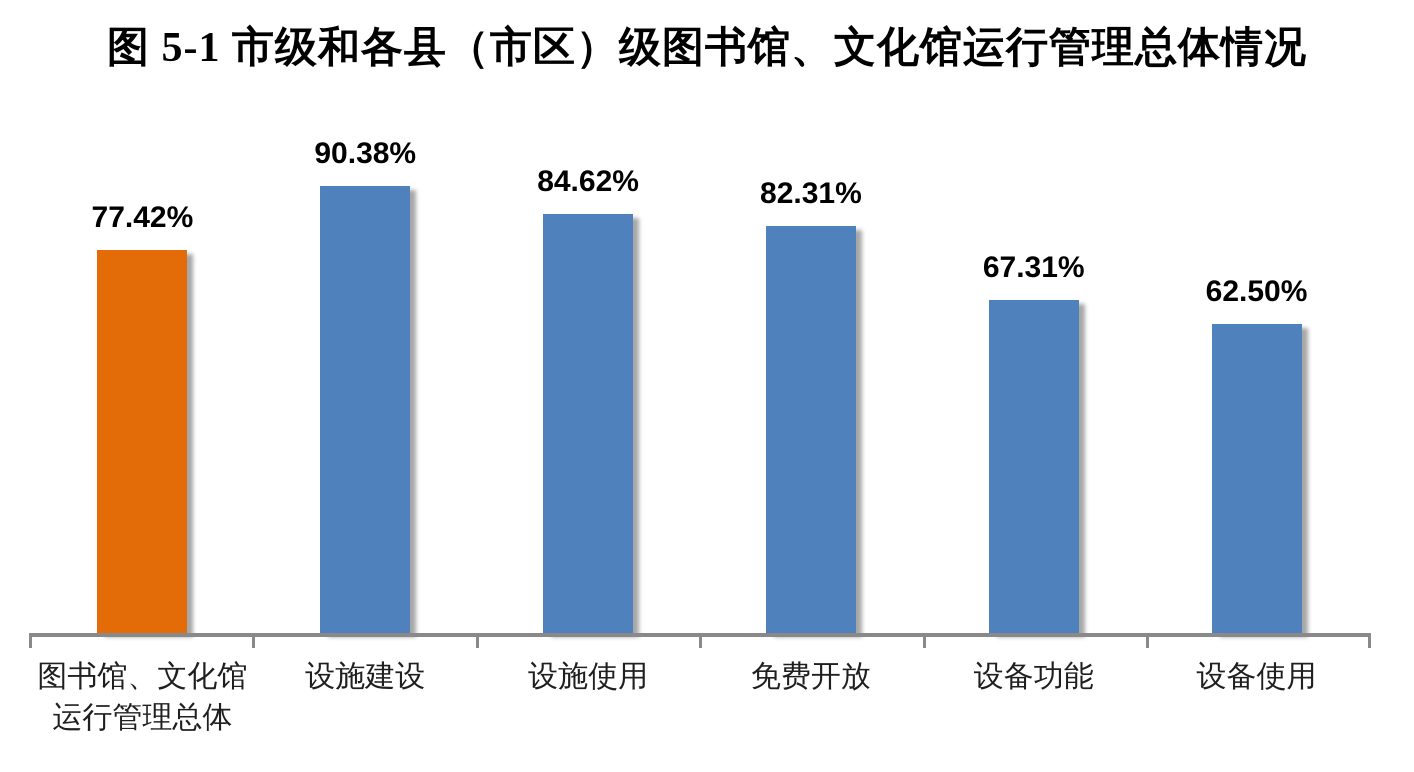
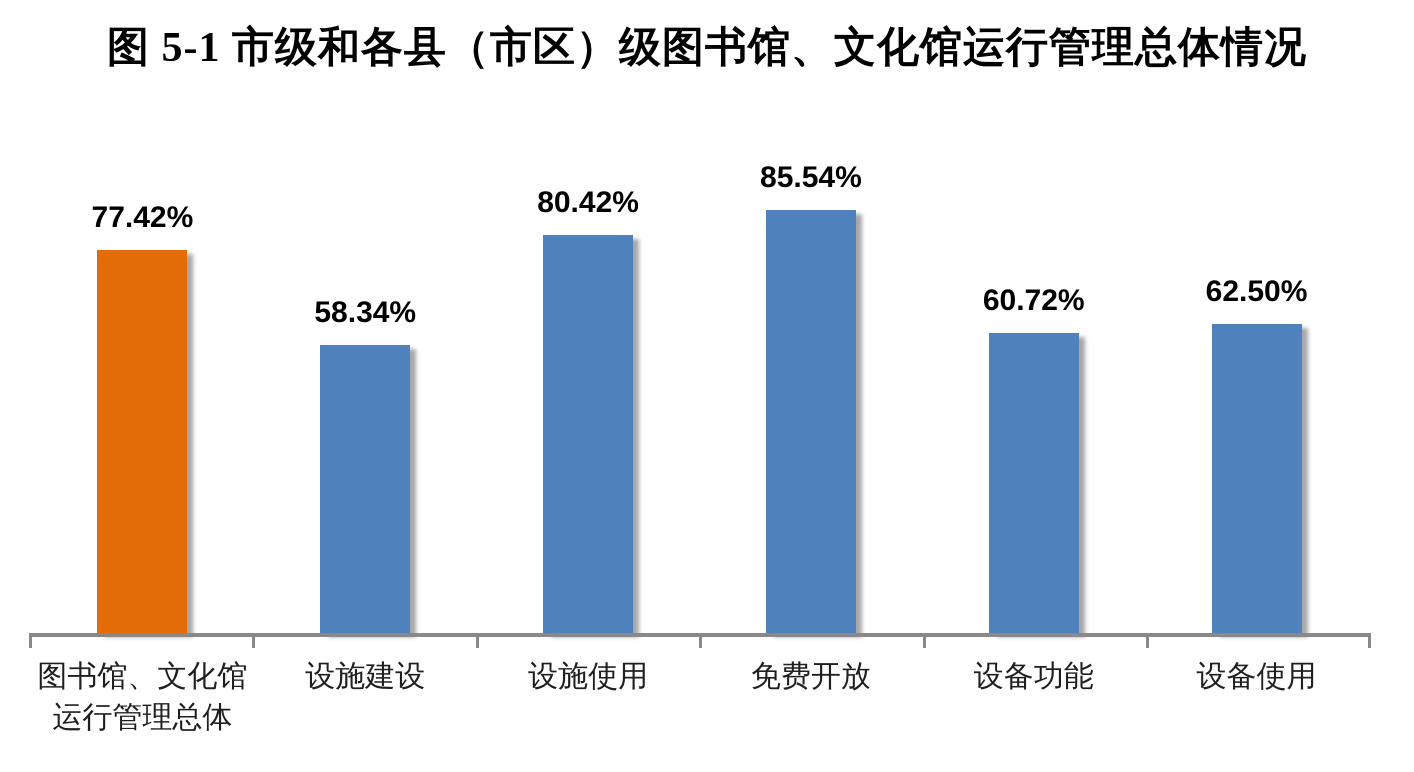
设施建设: 90.38% -> 58.34%
设施使用: 84.62% -> 80.42%
免费开放: 82.31% -> 85.54%
设备功能: 67.31% -> 60.72%
